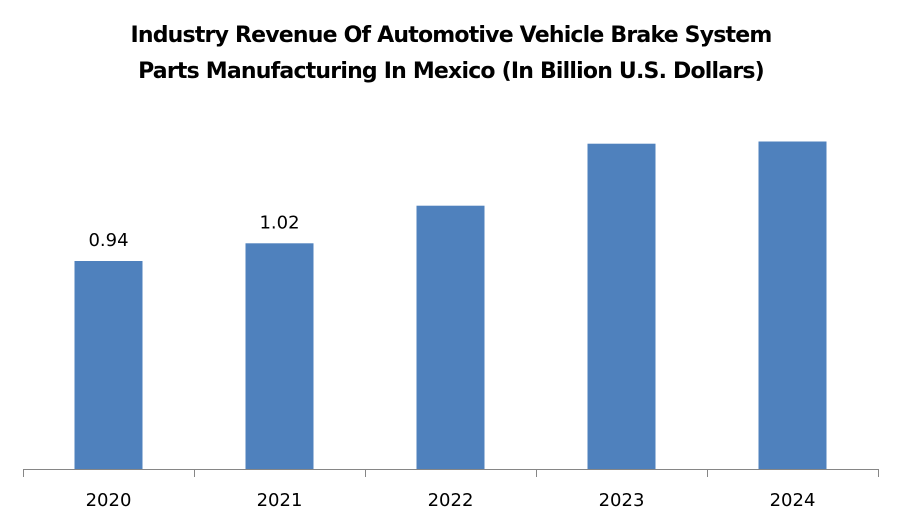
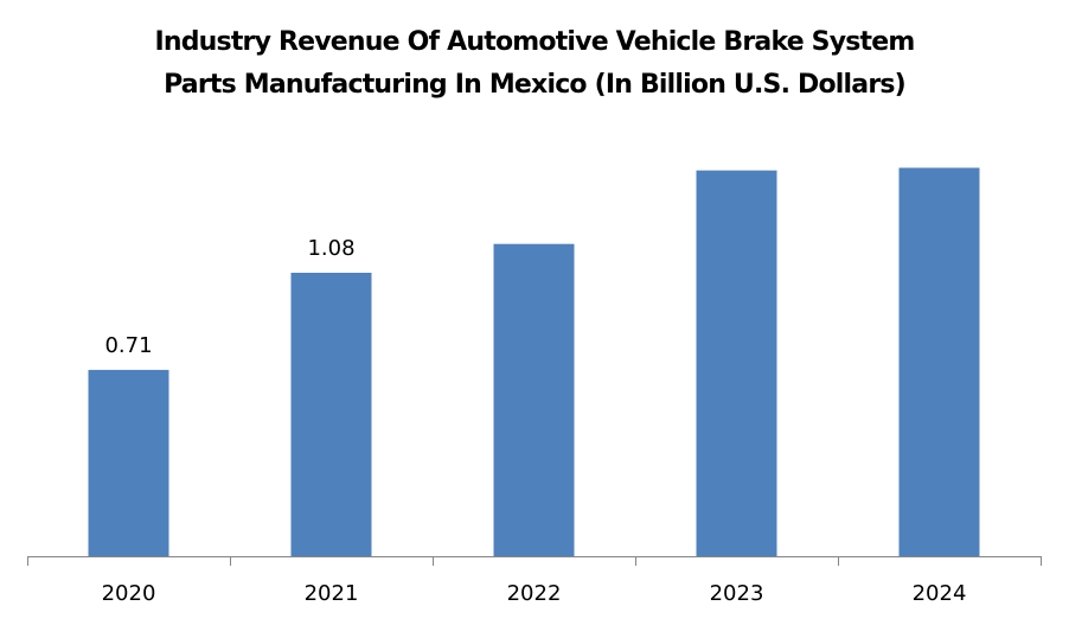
2020: 0.94 -> 0.71
2021: 1.02 -> 1.08
